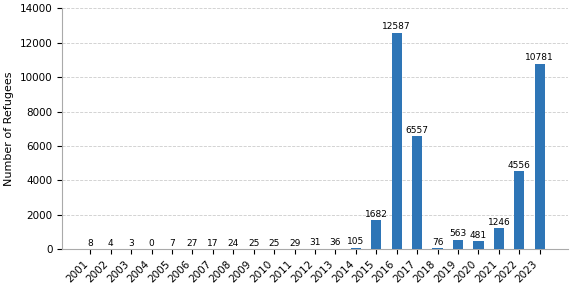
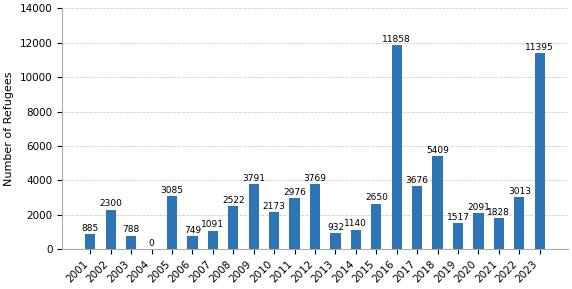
2001: 8 -> 885
2002: 4 -> 2300
2003: 3 -> 788
2005: 7 -> 3085
2006: 27 -> 749
2007: 17 -> 1091
2008: 24 -> 2522
2009: 25 -> 3791
2010: 25 -> 2173
2011: 29 -> 2976
2012: 31 -> 3769
2013: 36 -> 932
2014: 105 -> 1140
2015: 1682 -> 2650
2016: 12587 -> 11858
2017: 6557 -> 3676
2018: 76 -> 5409
2019: 563 -> 1517
2020: 481 -> 2091
2021: 1246 -> 1828
2022: 4556 -> 3013
2023: 10781 -> 11395
